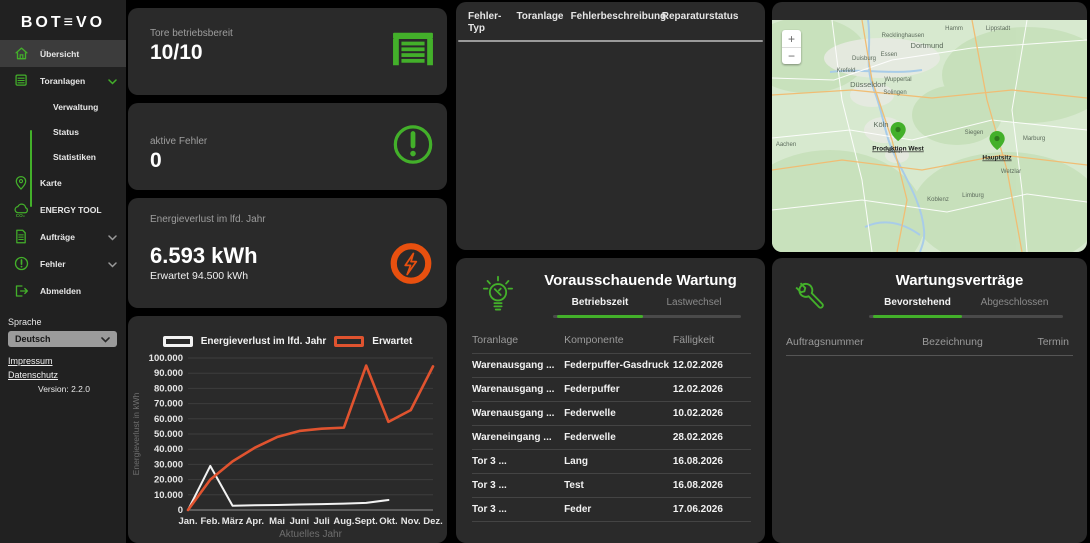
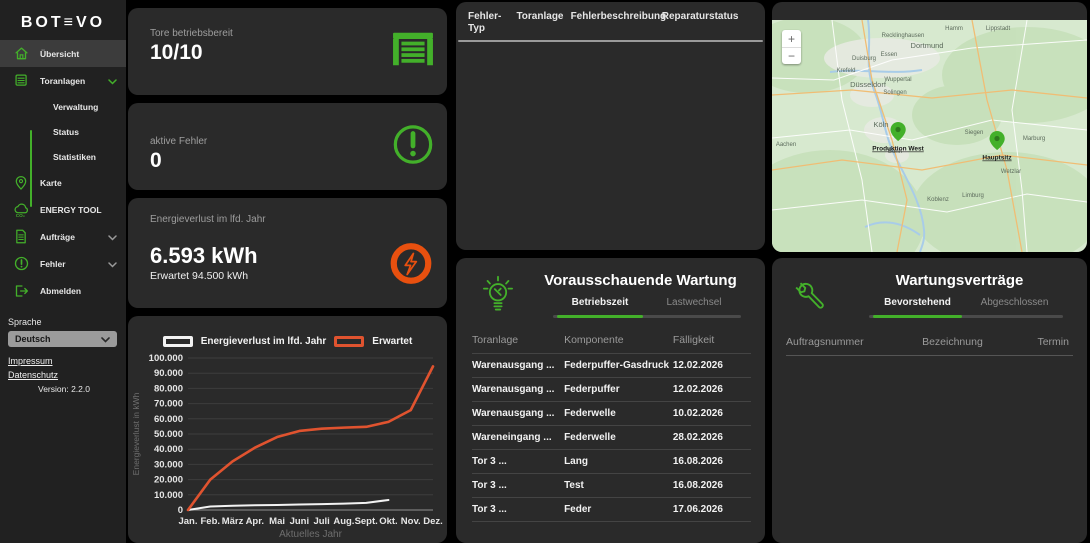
Energieverlust im lfd. Jahr/Feb.: 29000 -> 2000
Erwartet/Sept.: 95000 -> 55000
